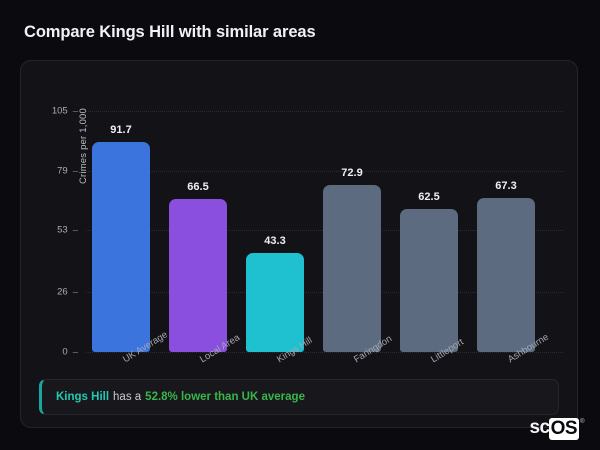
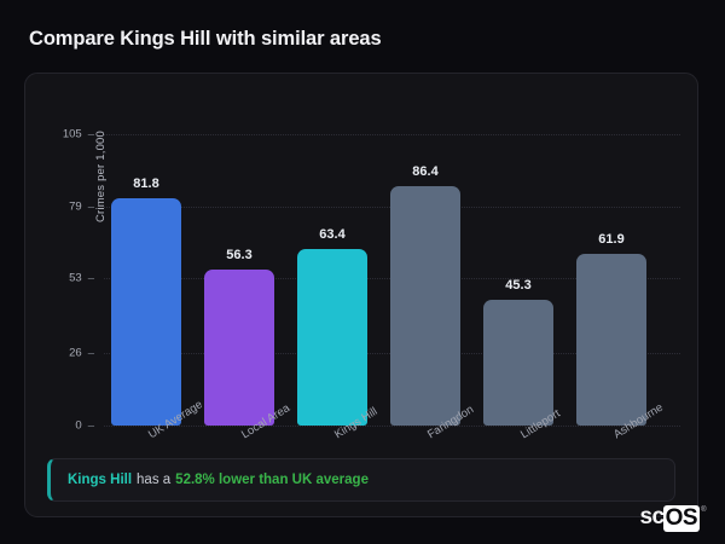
UK Average: 91.7 -> 81.8
Local Area: 66.5 -> 56.3
Kings Hill: 43.3 -> 63.4
Faringdon: 72.9 -> 86.4
Littleport: 62.5 -> 45.3
Ashbourne: 67.3 -> 61.9
